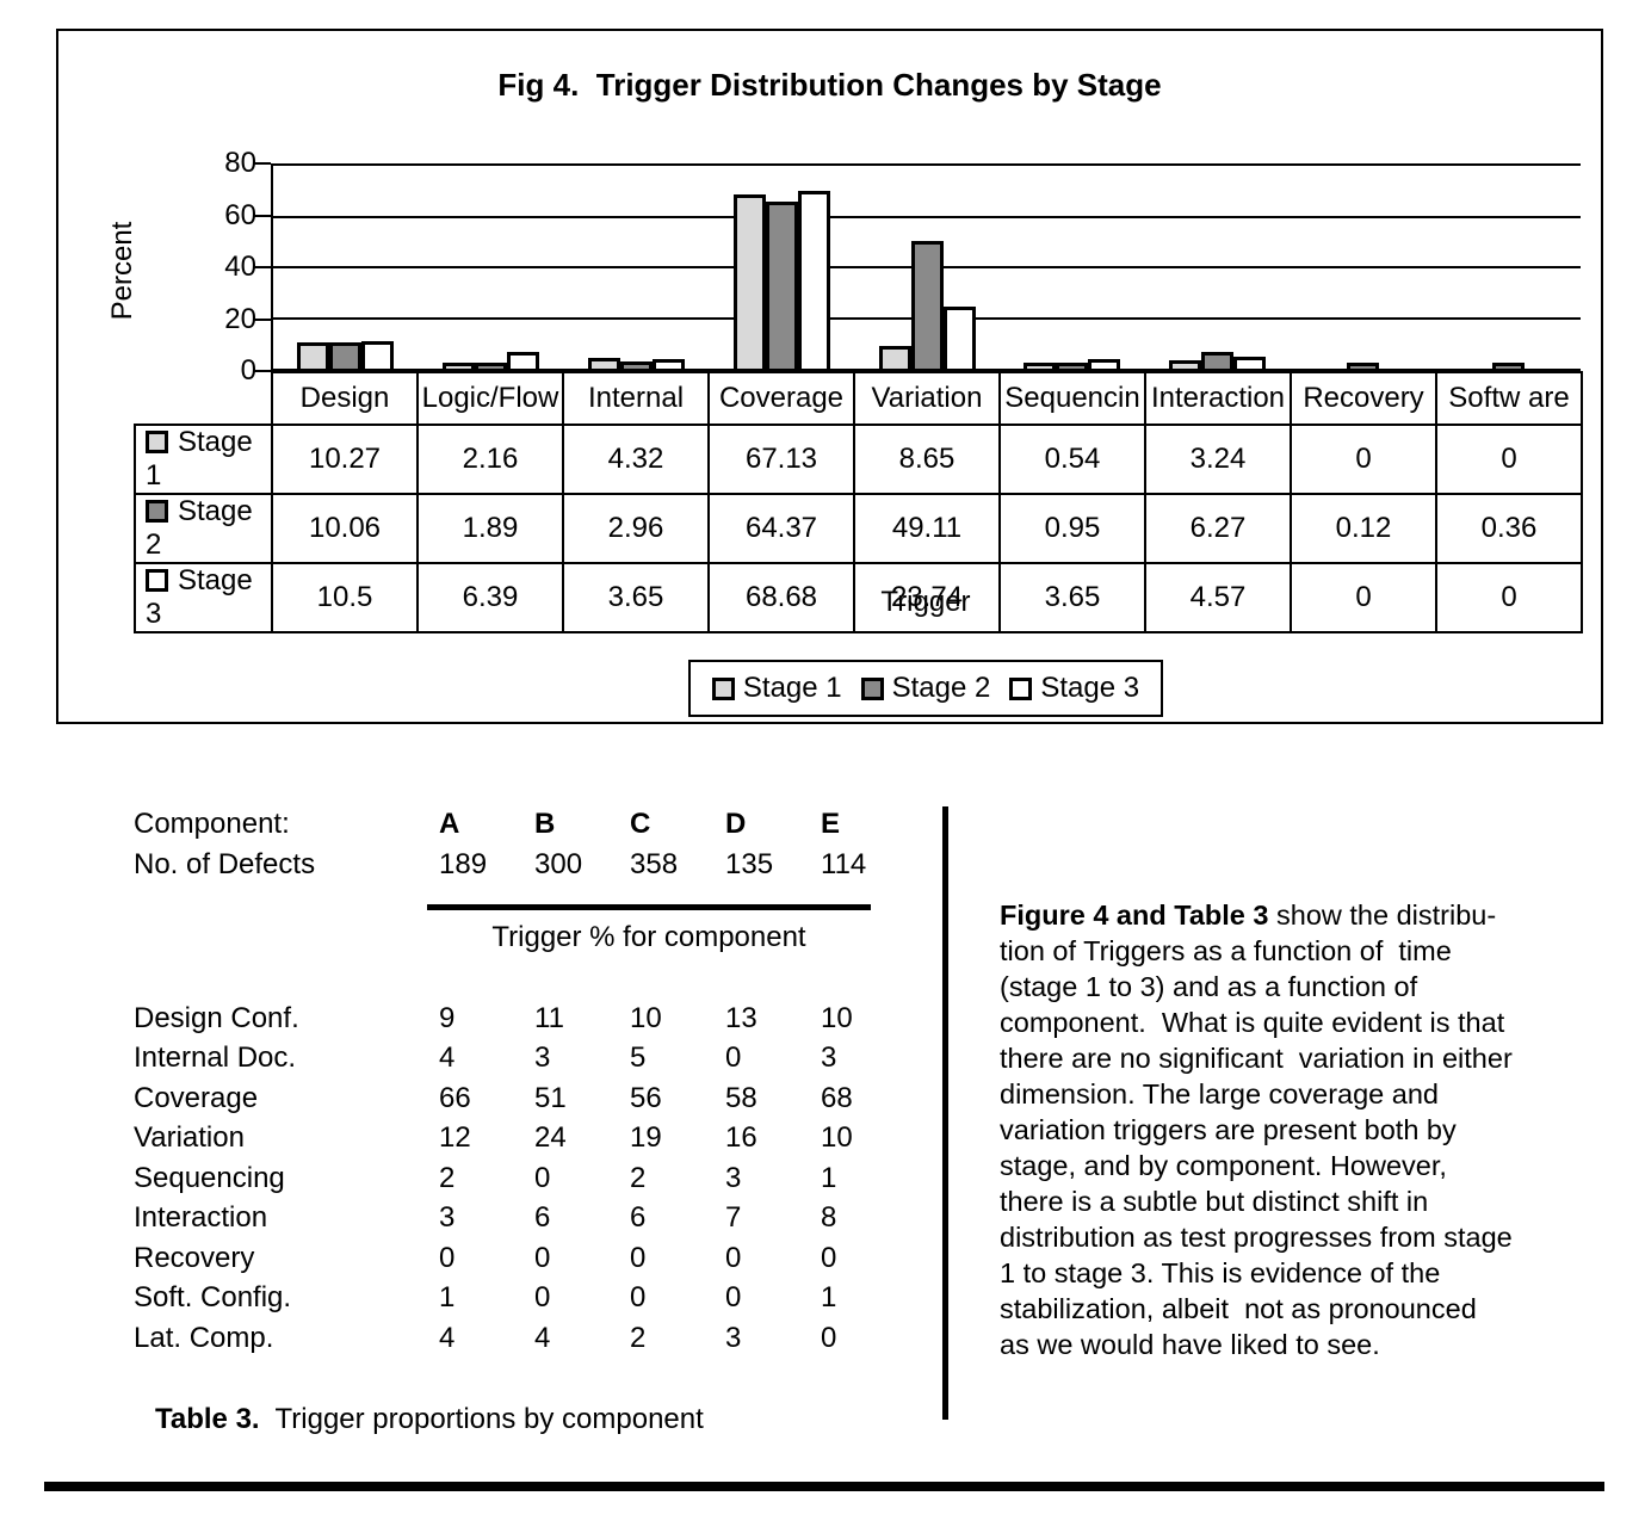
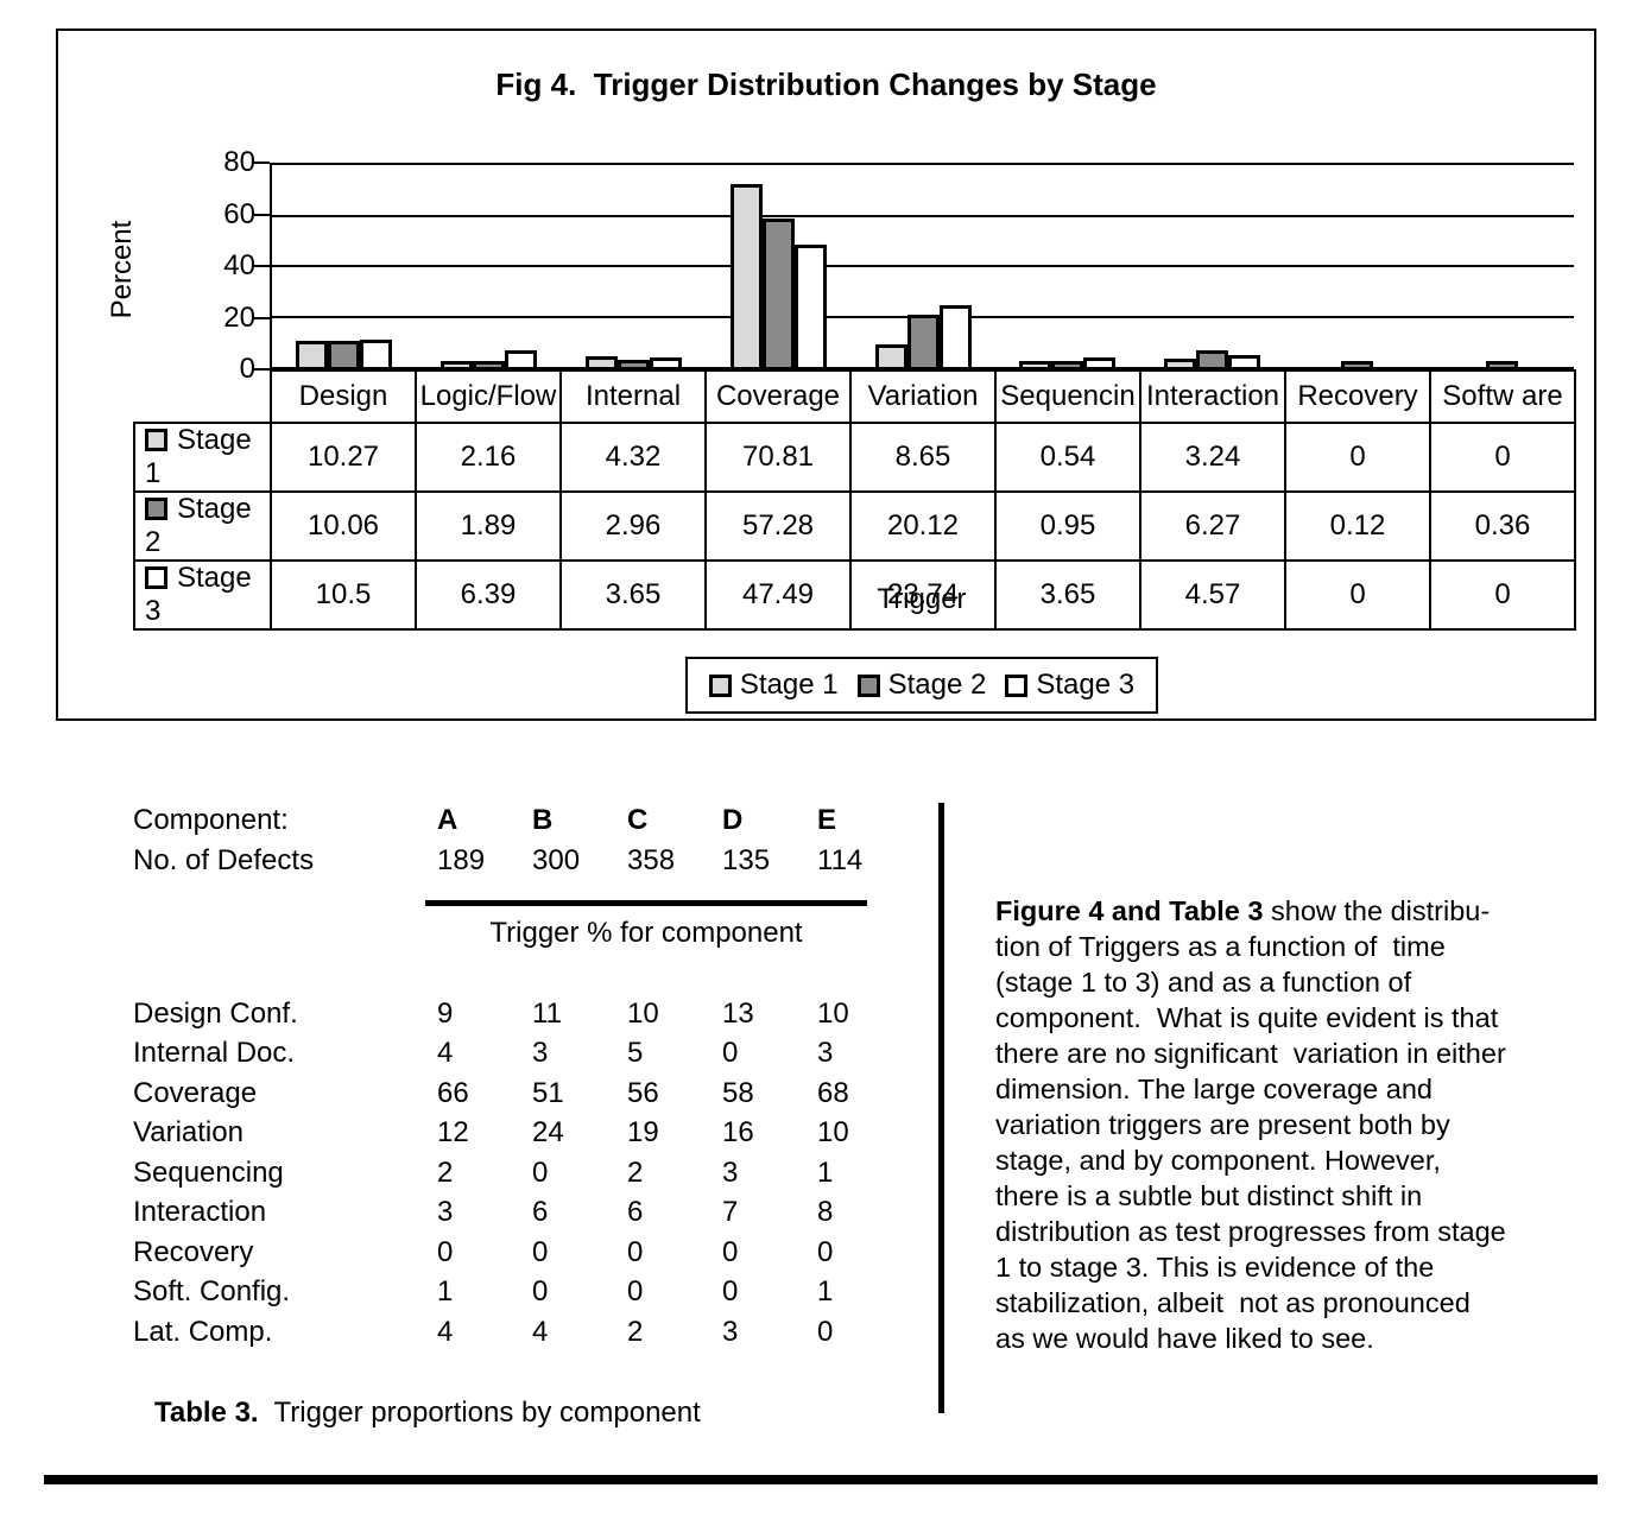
Stage 1/Coverage: 67.13 -> 70.81
Stage 2/Coverage: 64.37 -> 57.28
Stage 3/Coverage: 68.68 -> 47.49
Stage 2/Variation: 49.11 -> 20.12
